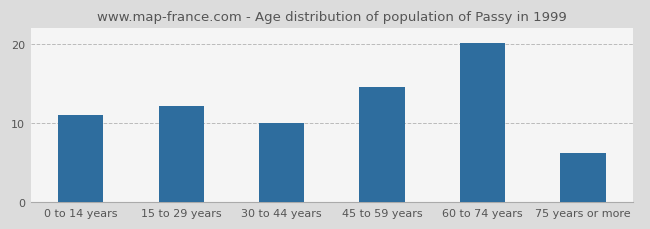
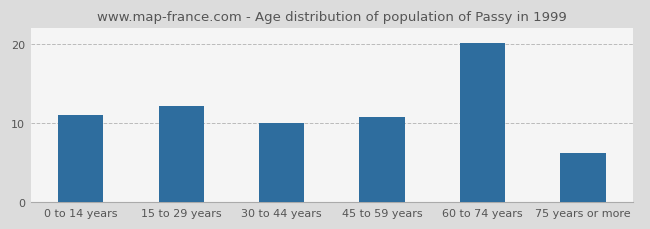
45 to 59 years: 14.6 -> 10.8
